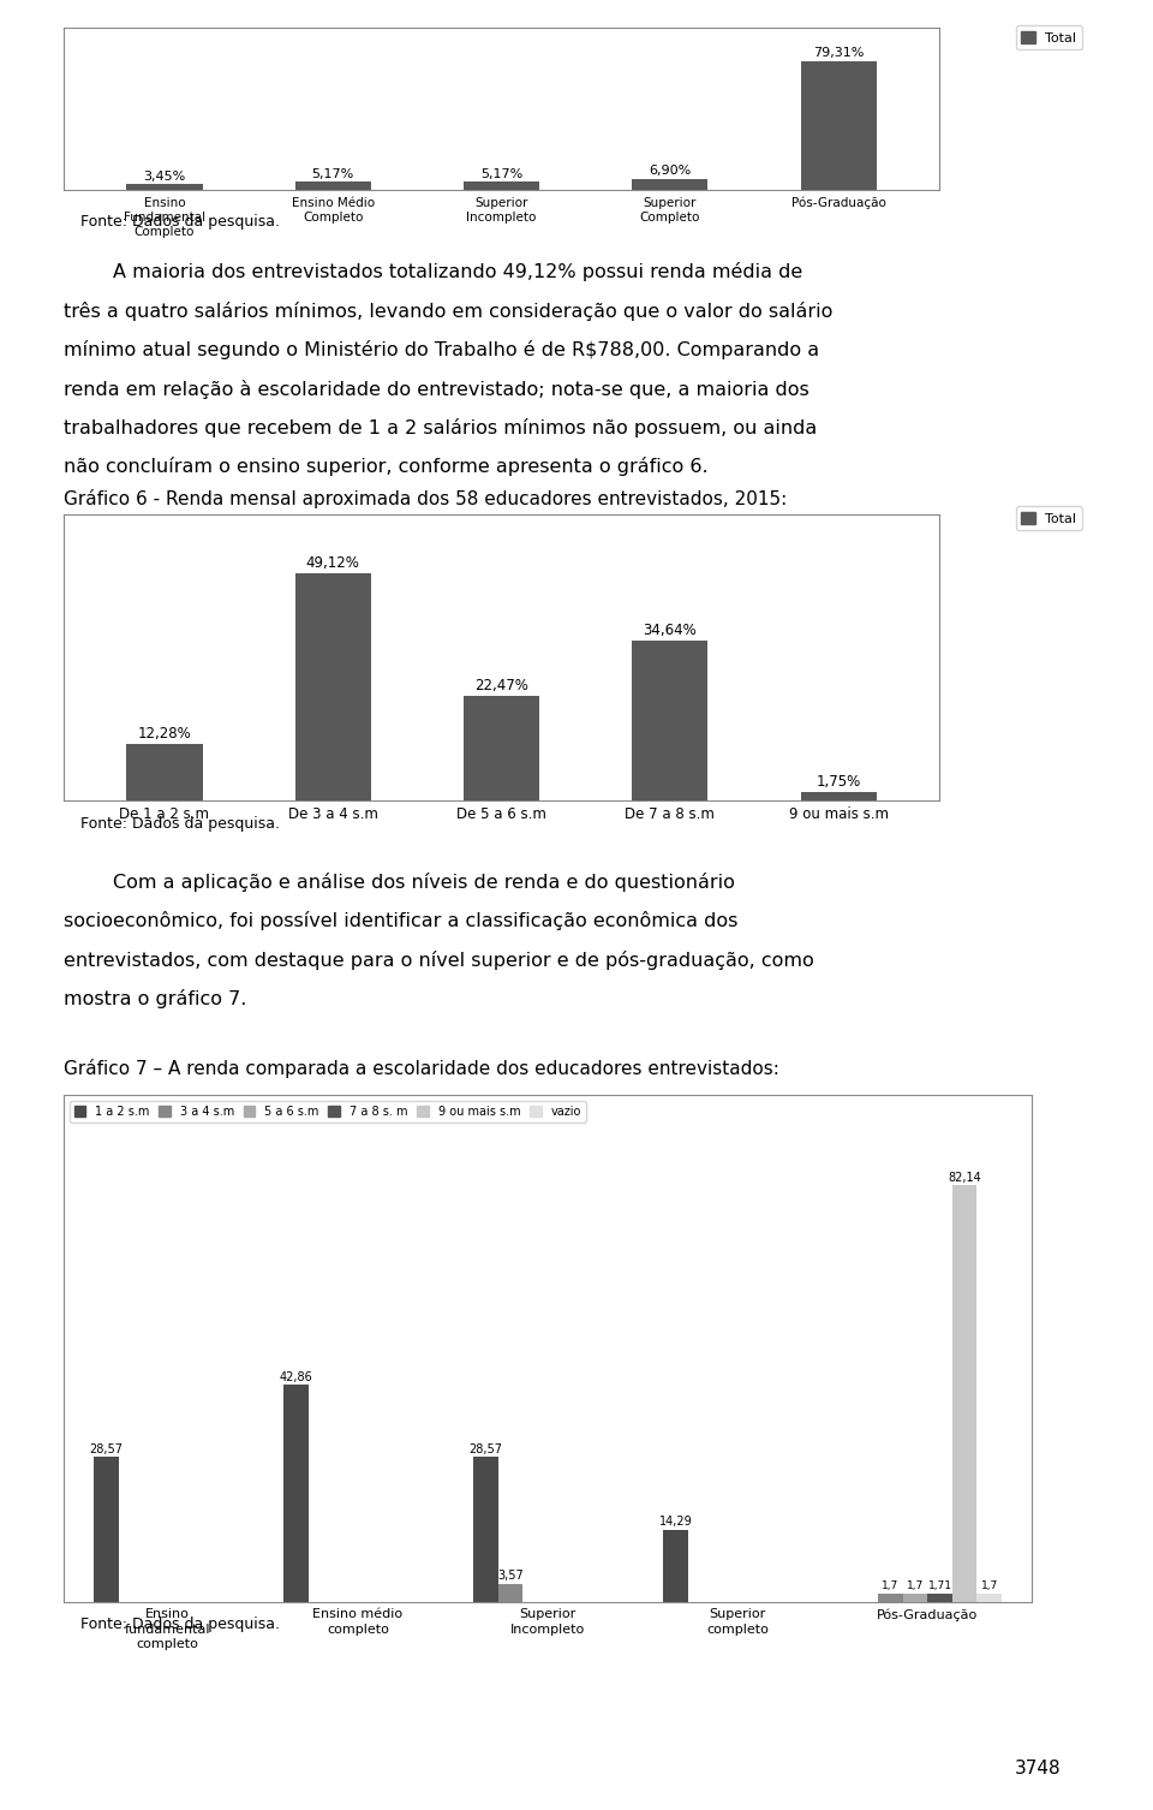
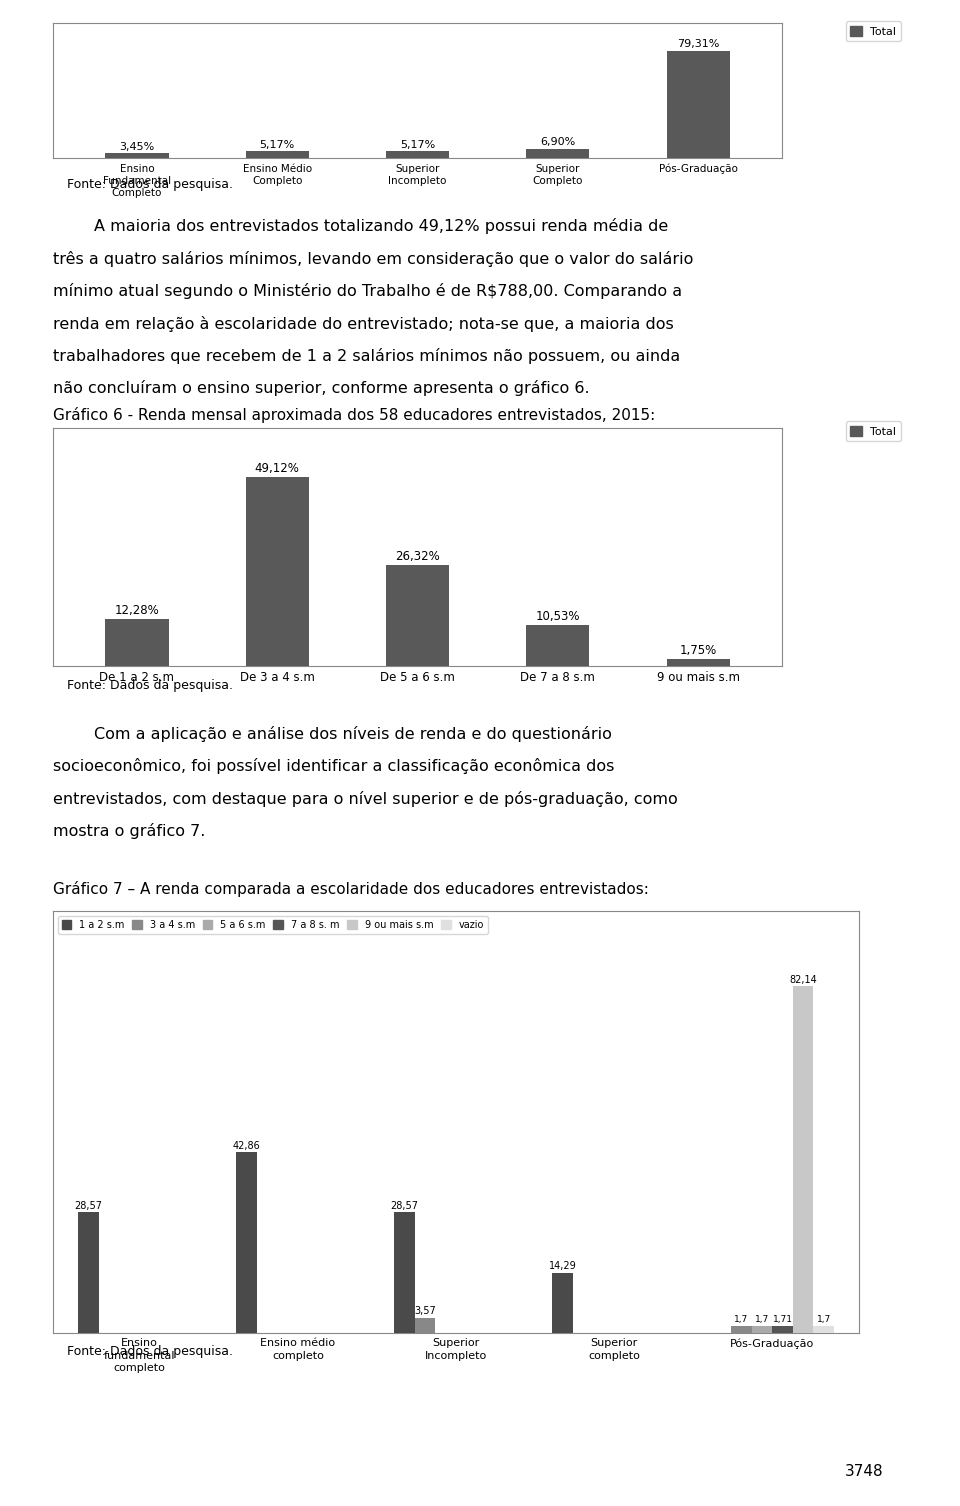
De 5 a 6 s.m: 22,47% -> 26,32%
De 7 a 8 s.m: 34,64% -> 10,53%
